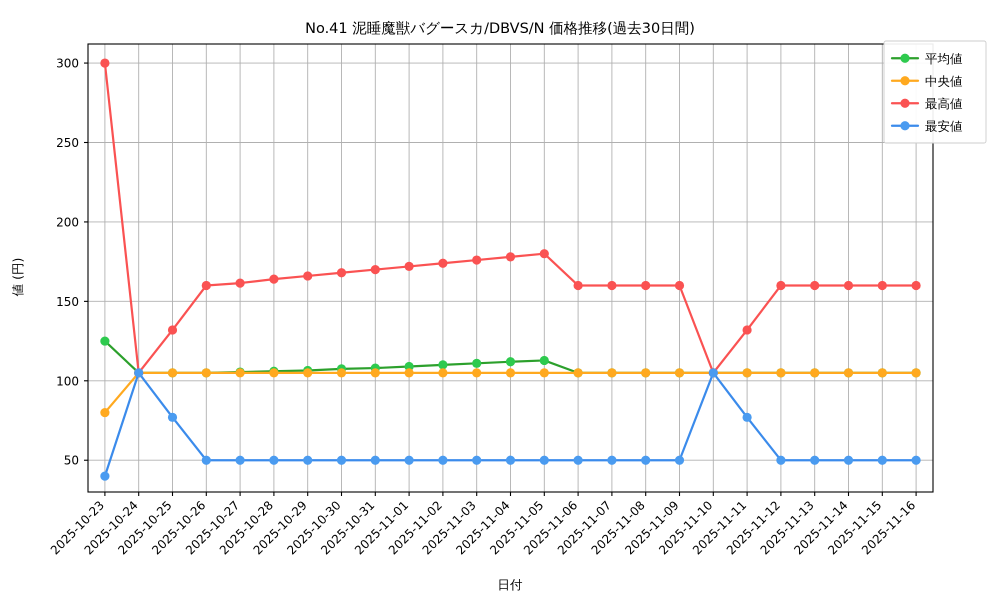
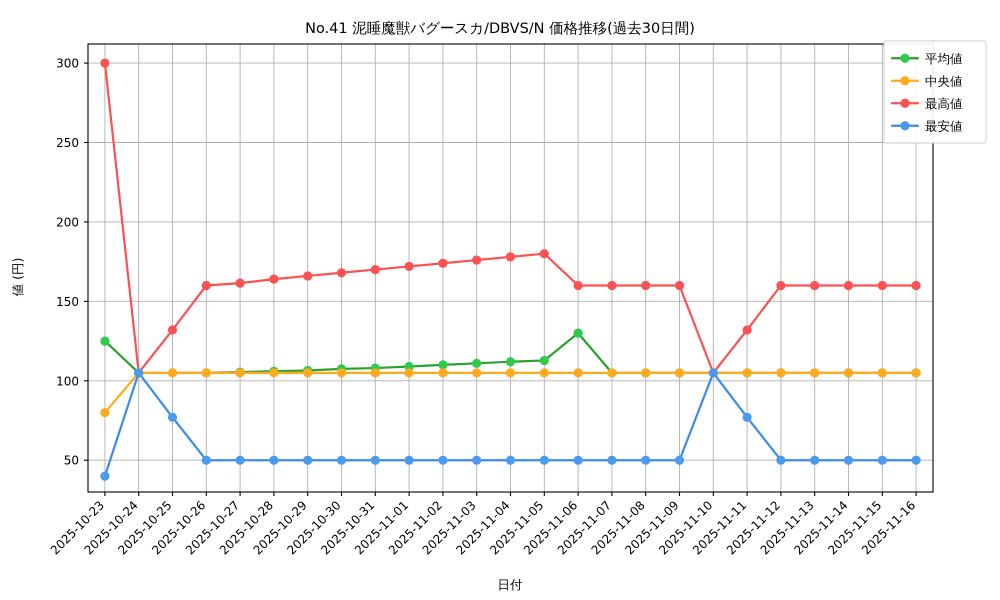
平均値/2025-11-06: 105 -> 130
